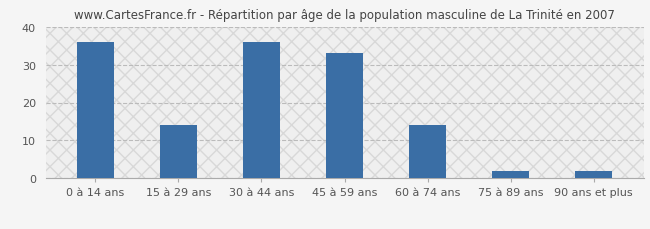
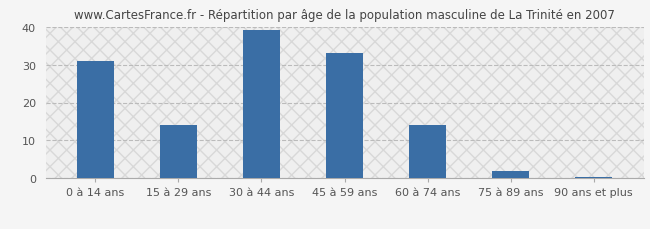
0 à 14 ans: 36.0 -> 31.0
30 à 44 ans: 36.0 -> 39.0
90 ans et plus: 2.0 -> 0.4
